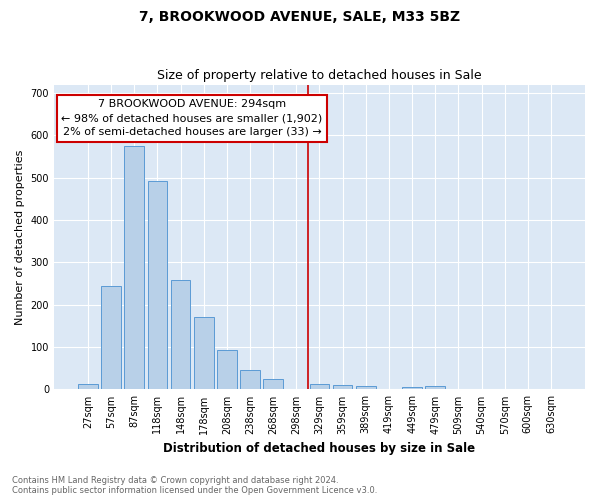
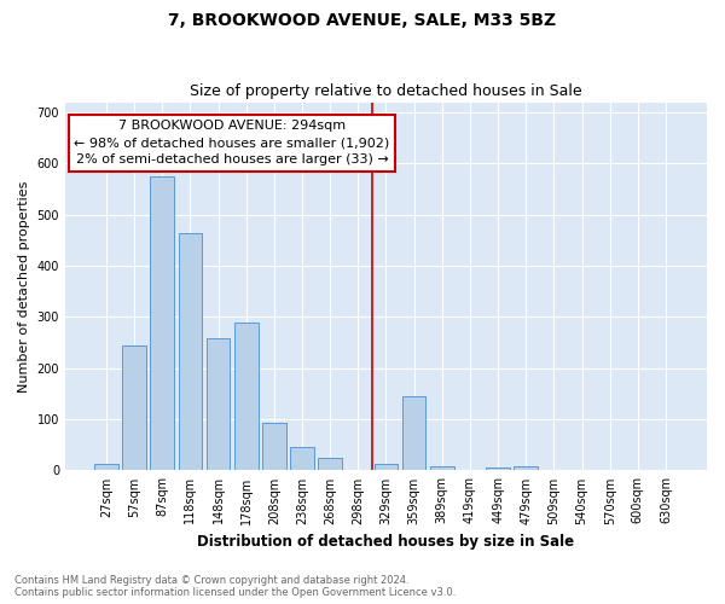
118sqm: 493 -> 465
178sqm: 170 -> 290
359sqm: 10 -> 145
